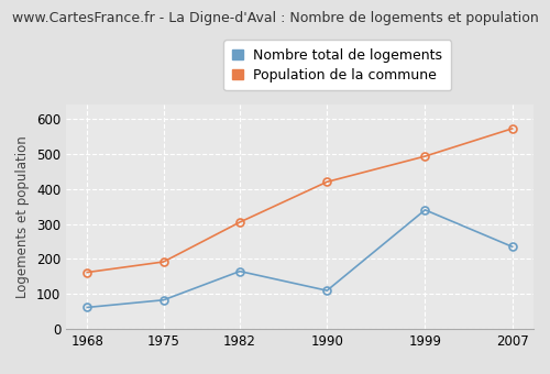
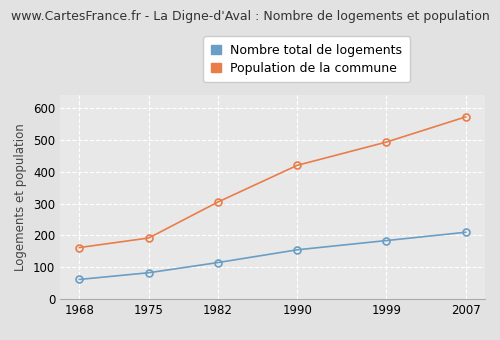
Nombre total de logements/1982: 165 -> 115
Nombre total de logements/1990: 110 -> 155
Nombre total de logements/1999: 340 -> 184
Nombre total de logements/2007: 235 -> 210
